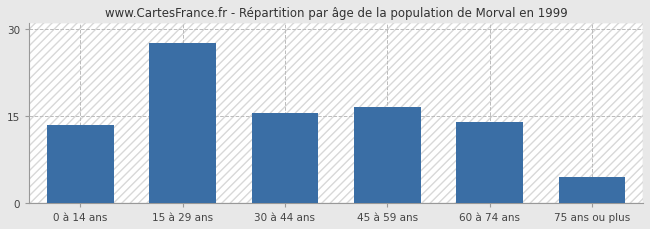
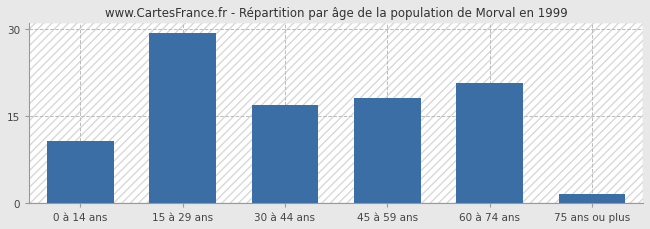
0 à 14 ans: 13.5 -> 10.6
15 à 29 ans: 27.5 -> 29.2
30 à 44 ans: 15.5 -> 16.8
45 à 59 ans: 16.5 -> 18.0
60 à 74 ans: 14.0 -> 20.6
75 ans ou plus: 4.5 -> 1.6
